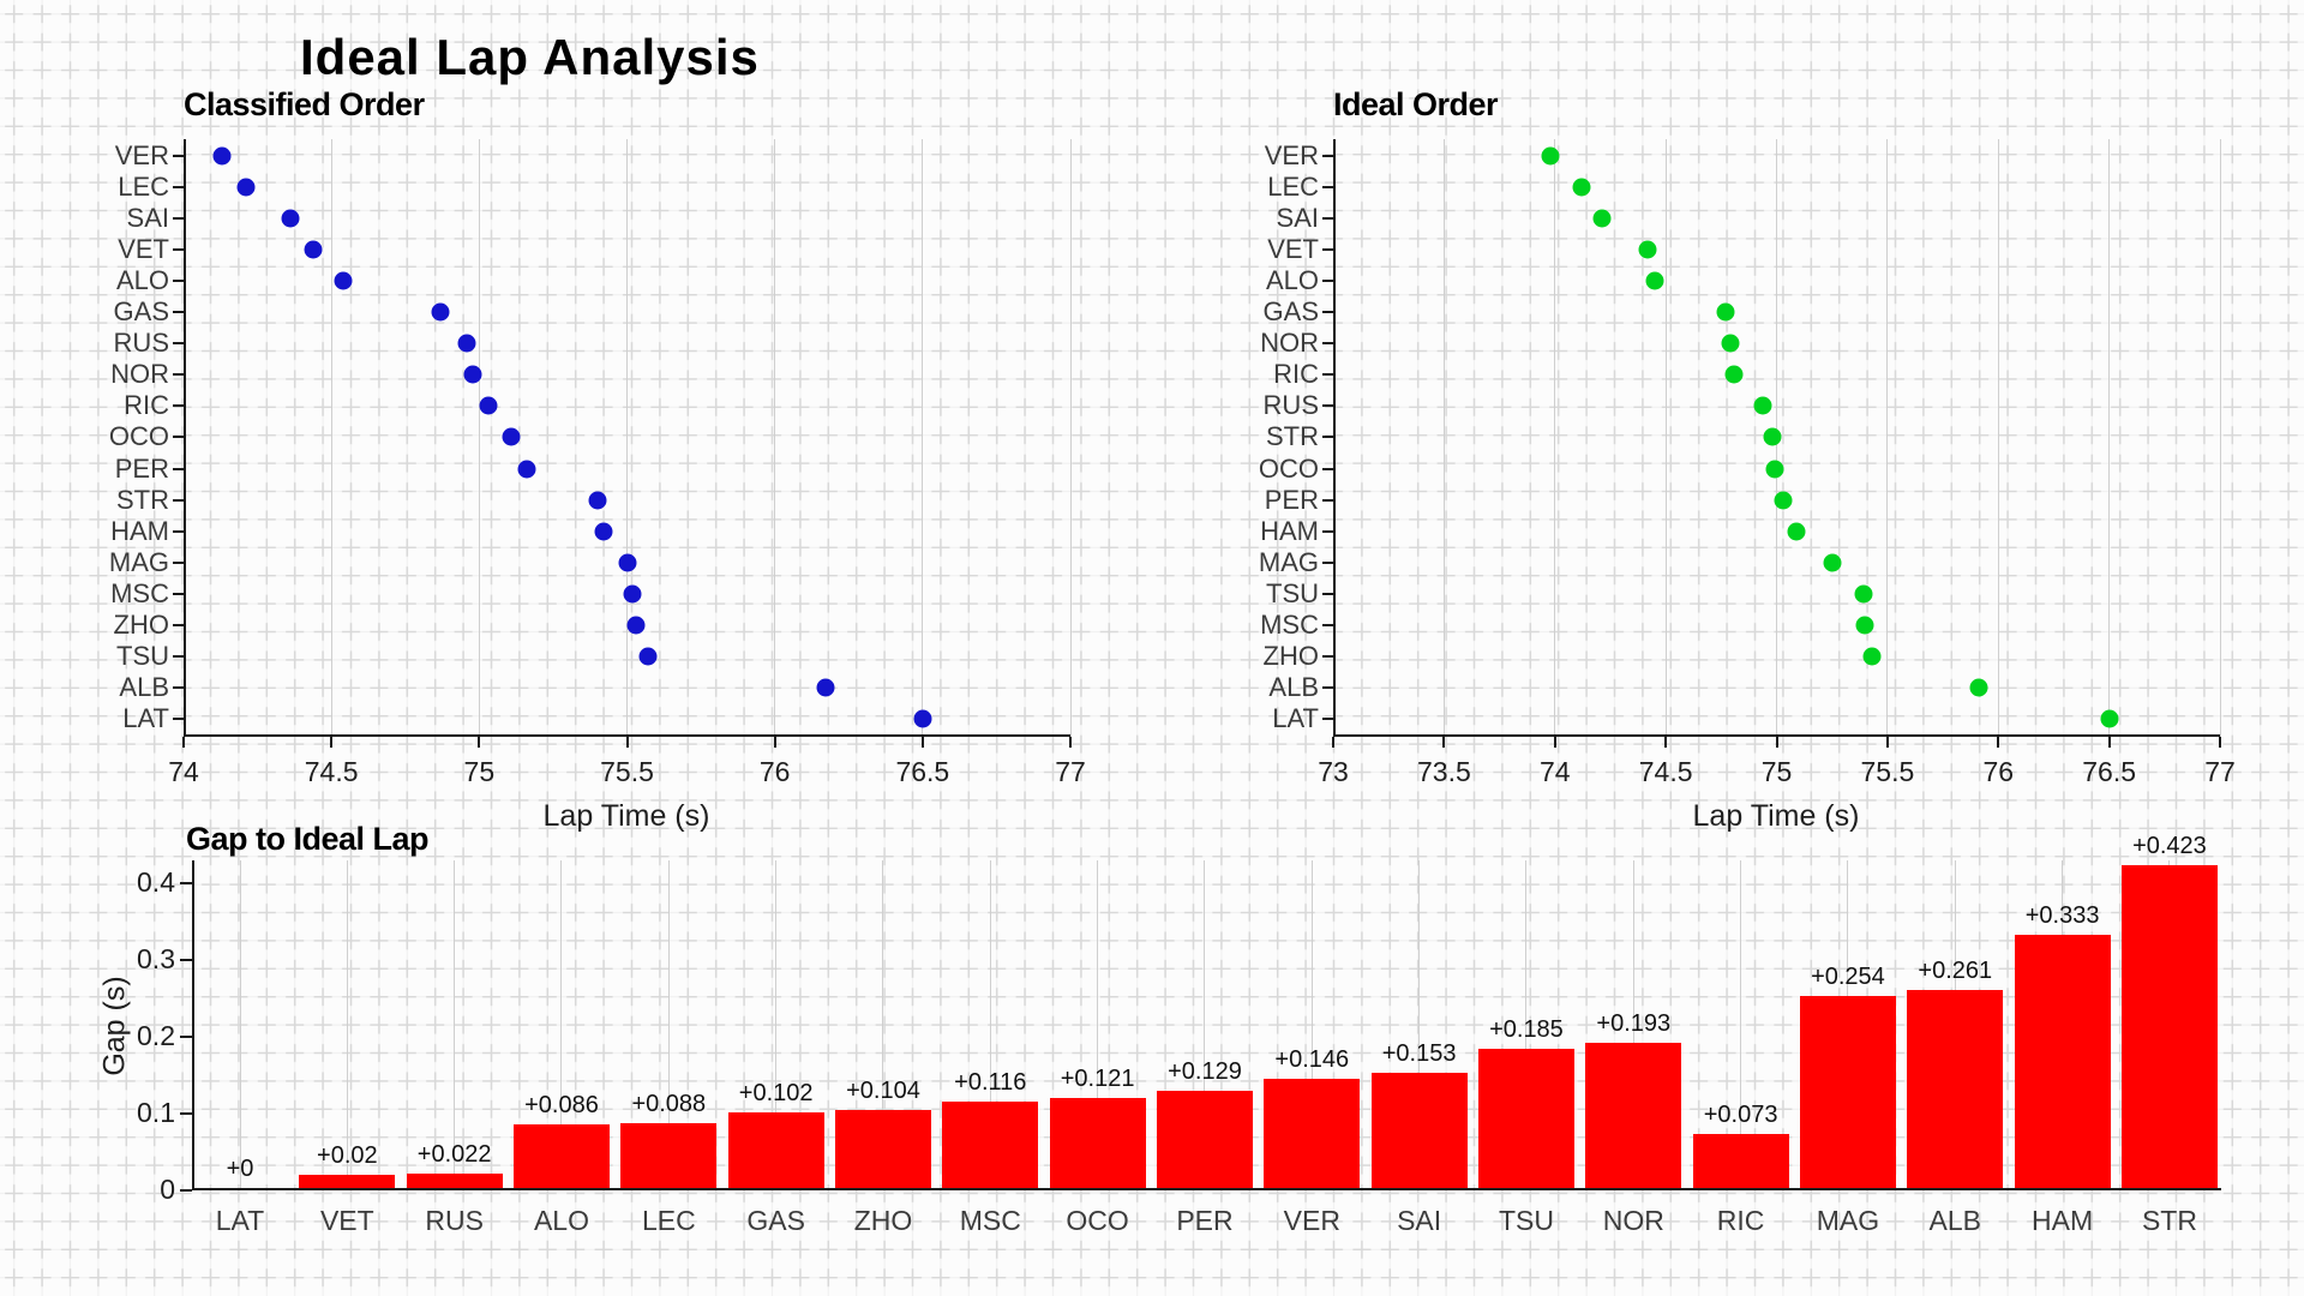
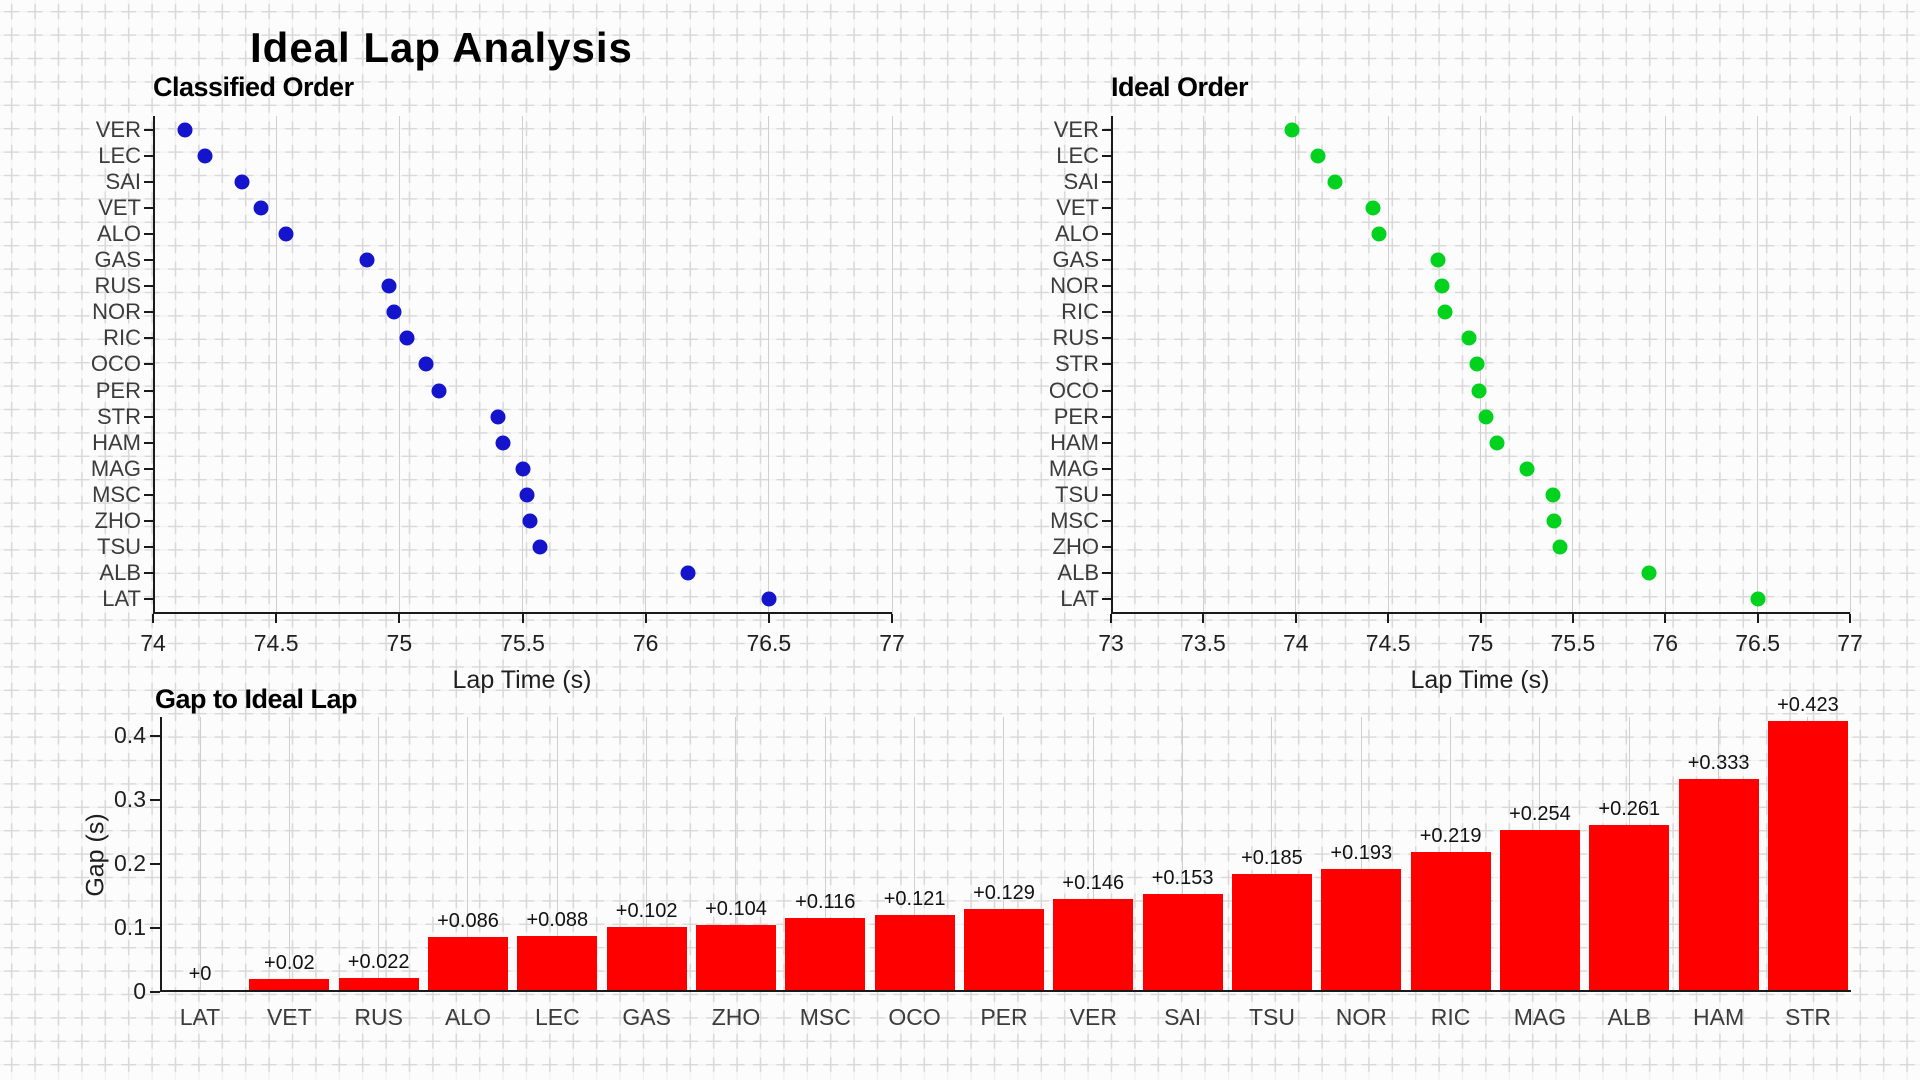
Gap to Ideal Lap/RIC: +0.073 -> +0.219
